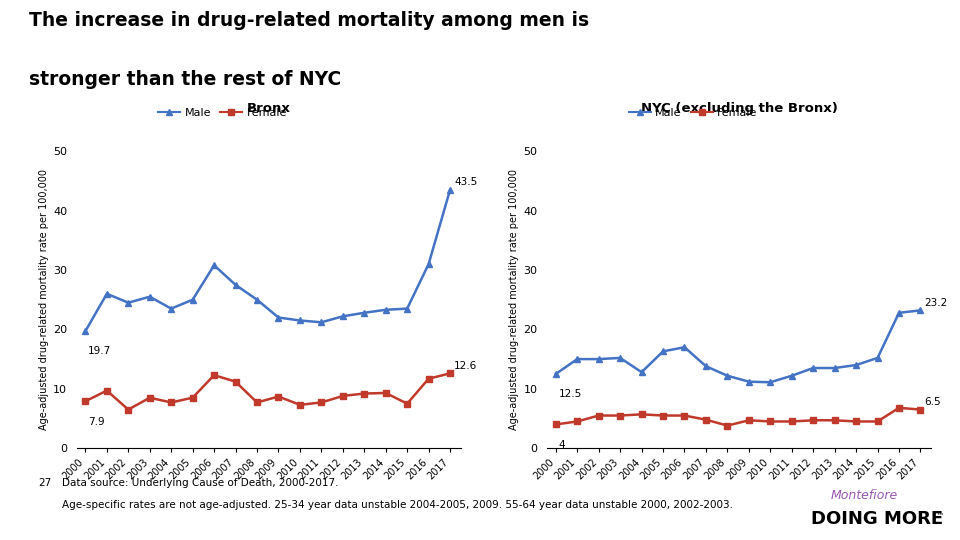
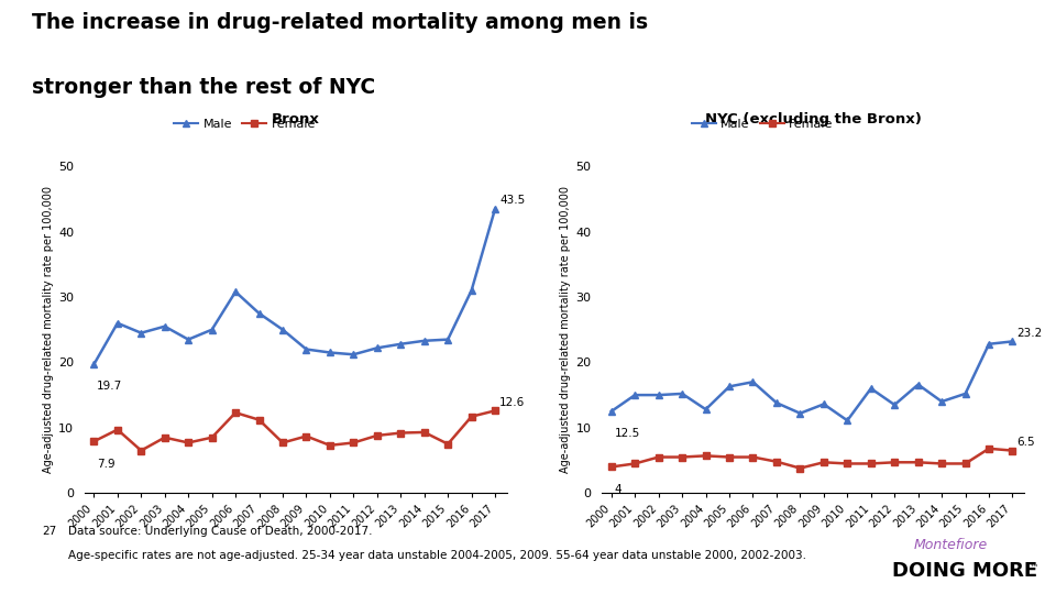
NYC (excluding the Bronx)/Male/2009: 11.2 -> 13.6
NYC (excluding the Bronx)/Male/2011: 12.2 -> 16.0
NYC (excluding the Bronx)/Male/2013: 13.5 -> 16.6
